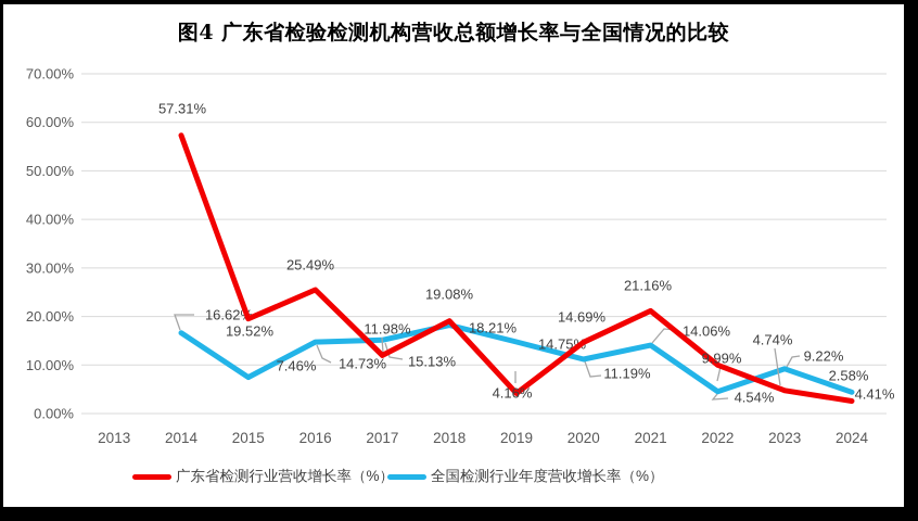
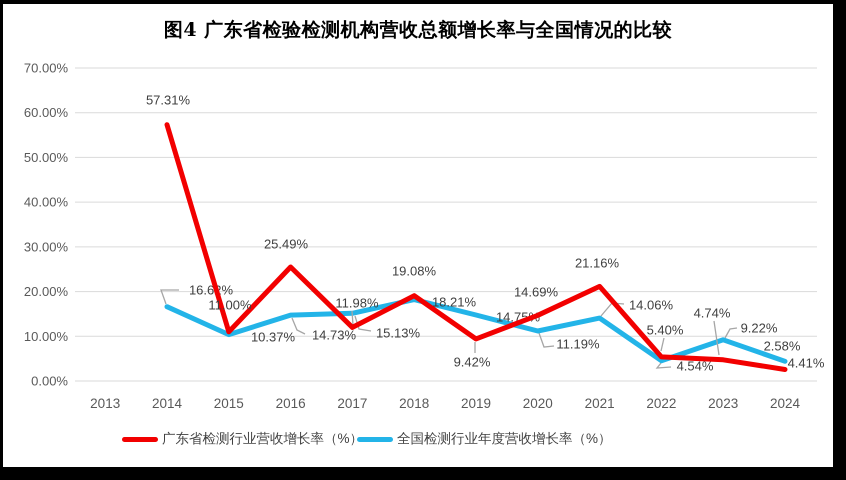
广东省检测行业营收增长率（%）/2015: 19.52% -> 11.00%
全国检测行业年度营收增长率（%）/2015: 7.46% -> 10.37%
广东省检测行业营收增长率（%）/2019: 4.16% -> 9.42%
广东省检测行业营收增长率（%）/2022: 9.99% -> 5.40%
